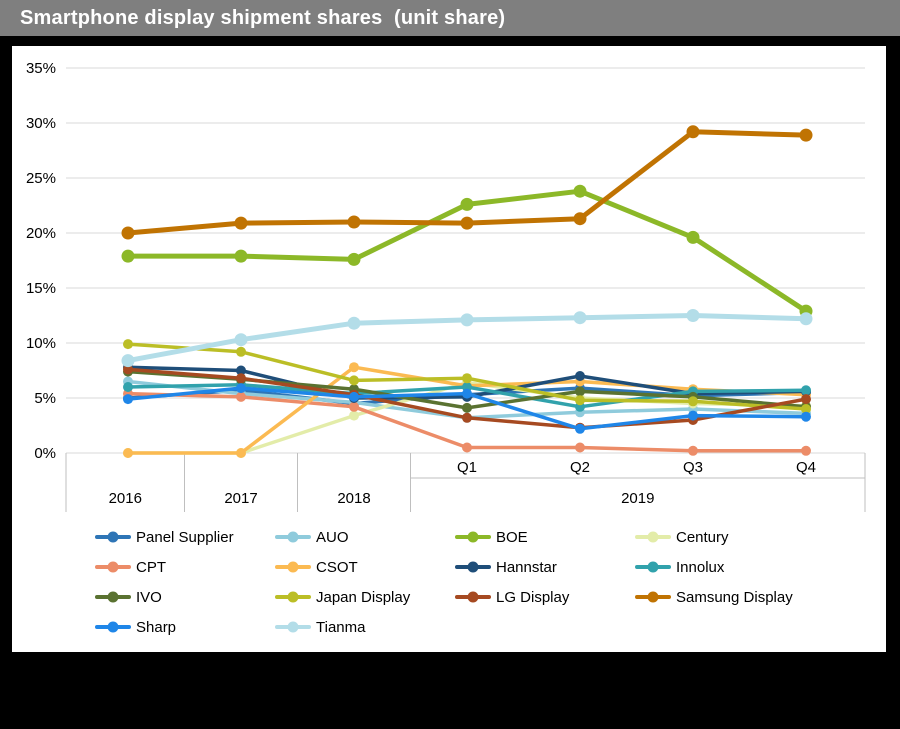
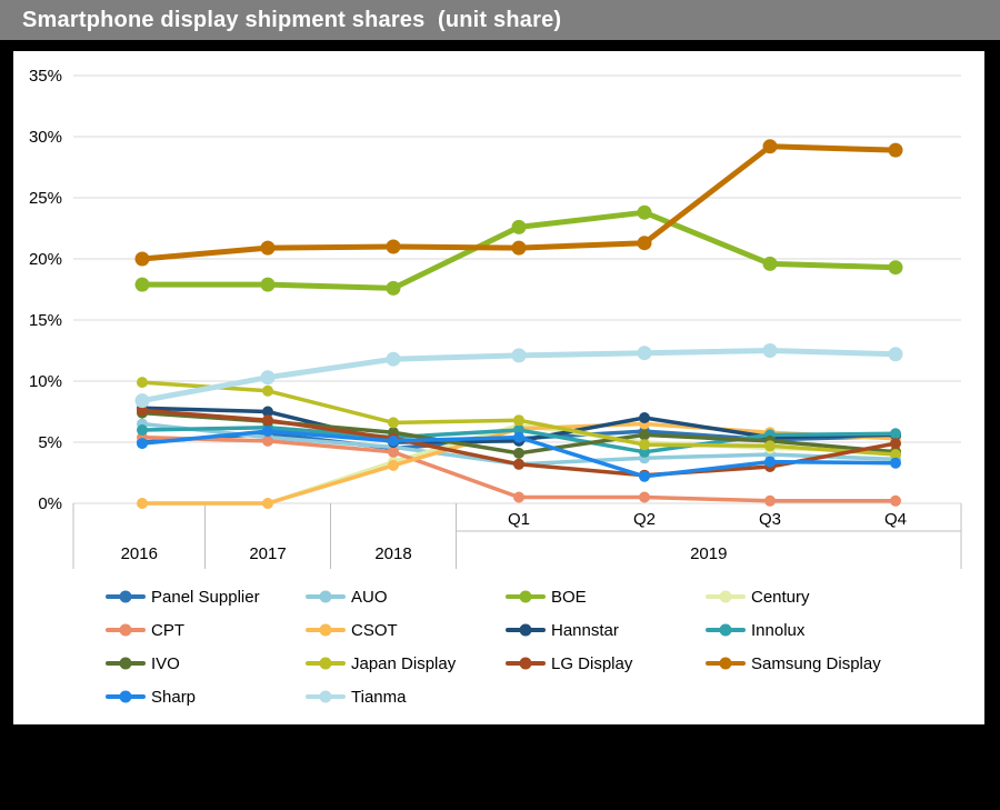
CSOT/2018: 7.8% -> 3.1%
BOE/Q4: 12.9% -> 19.3%
